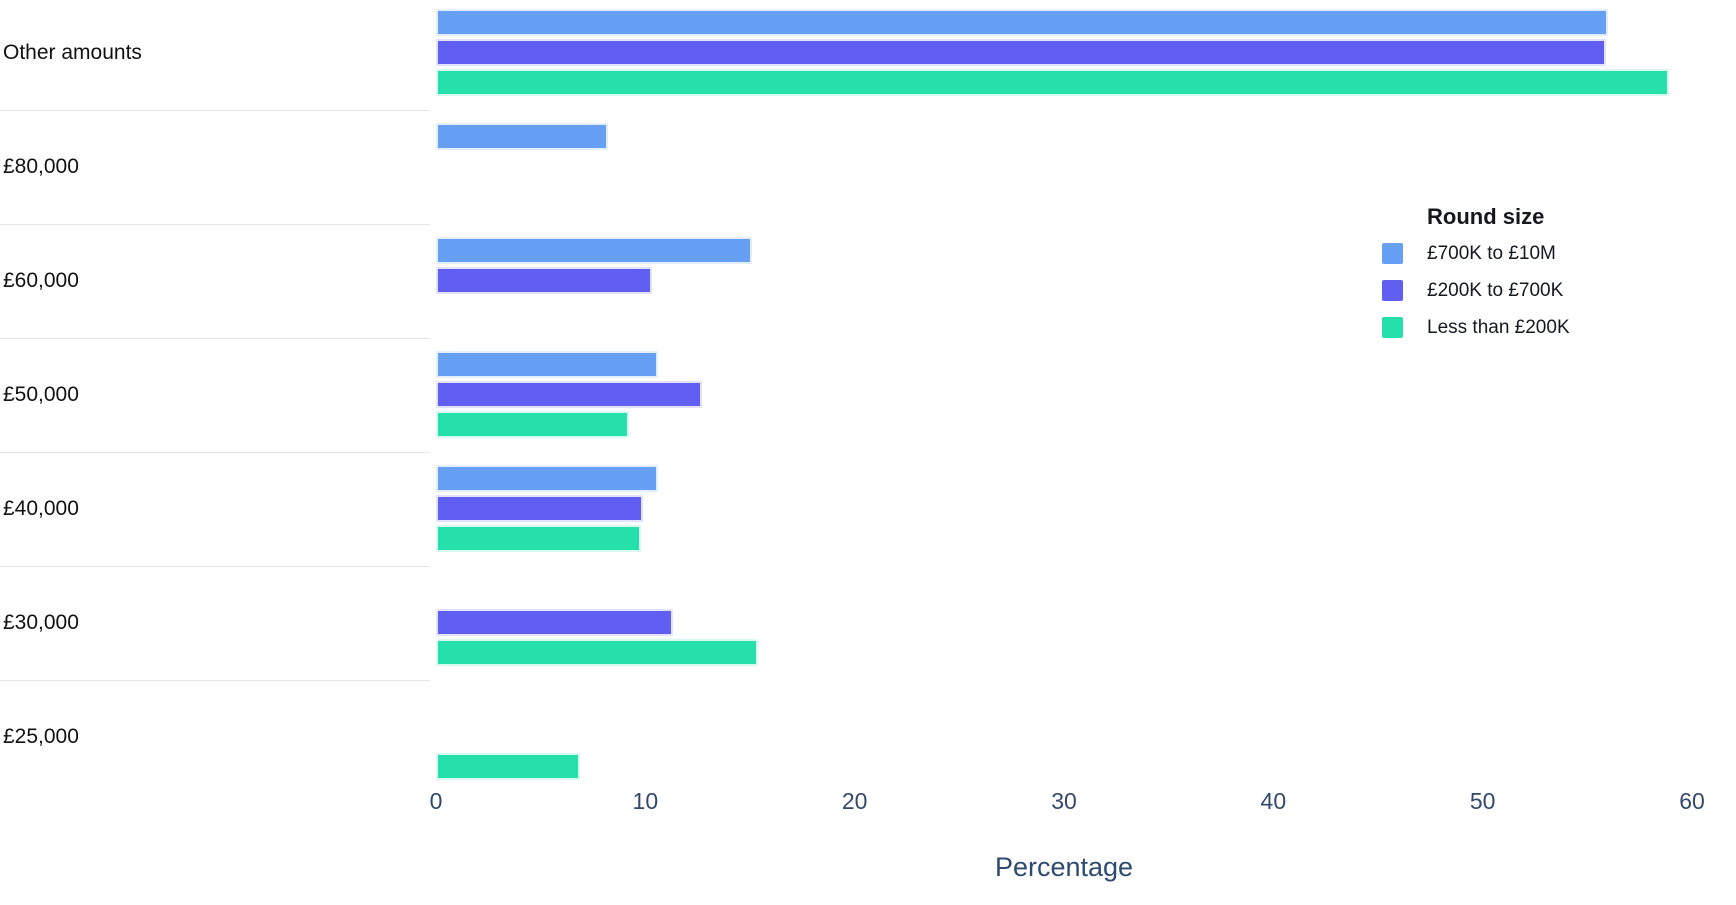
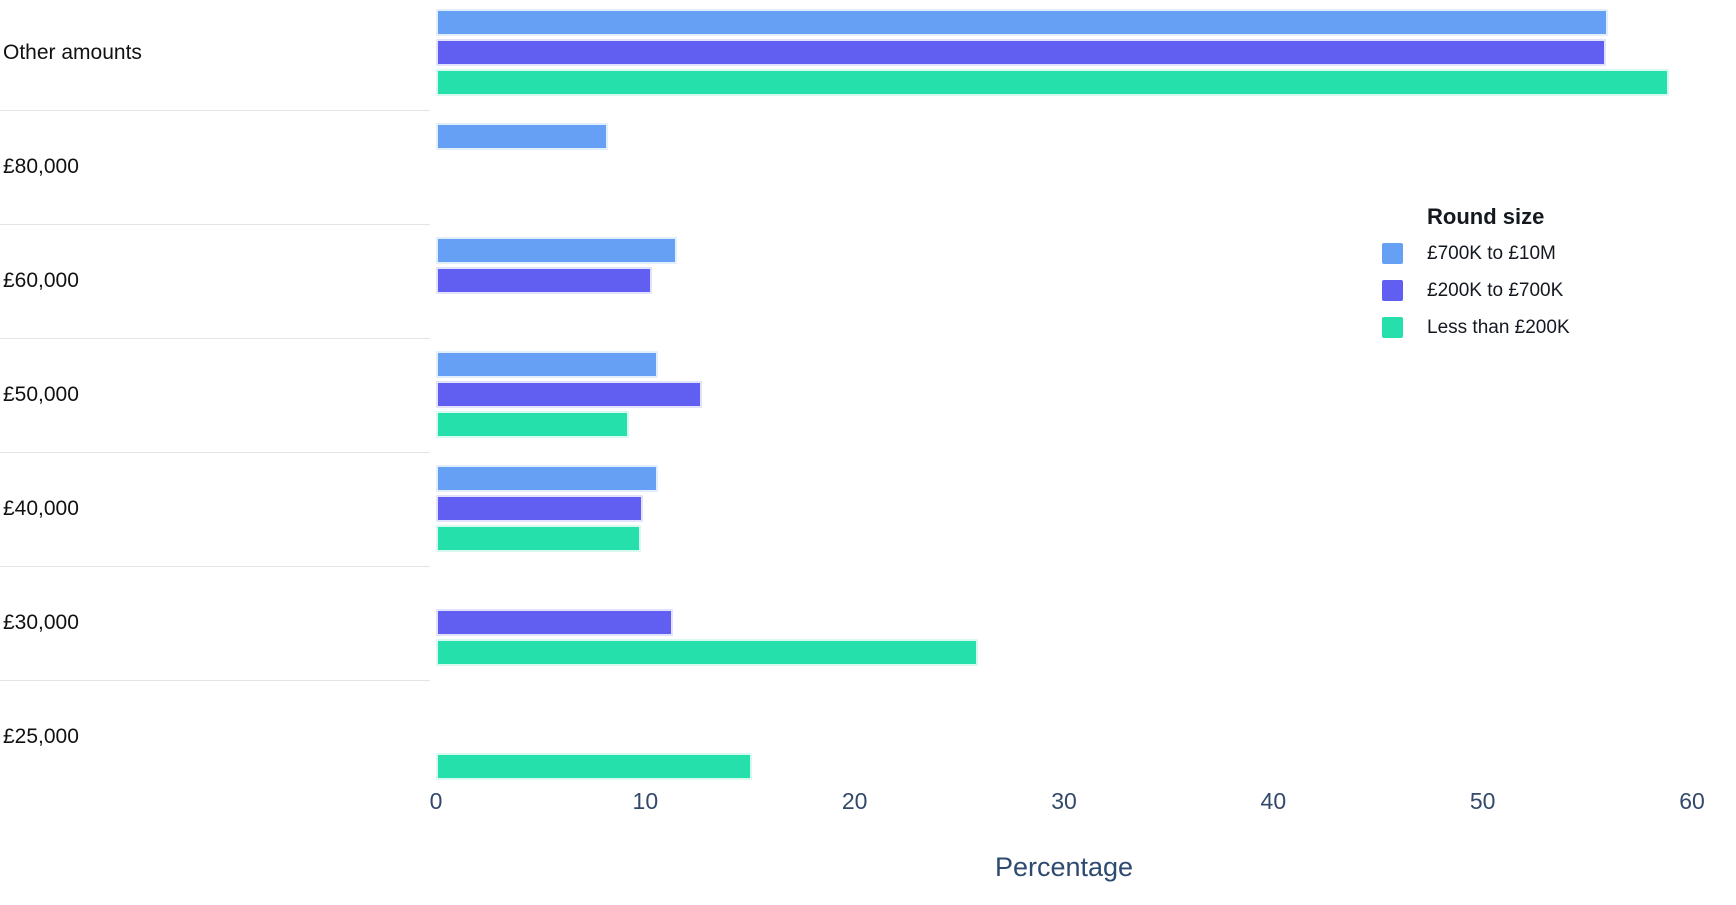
£700K to £10M/£60,000: 15.1 -> 11.5
Less than £200K/£30,000: 15.4 -> 25.9
Less than £200K/£25,000: 6.9 -> 15.1
